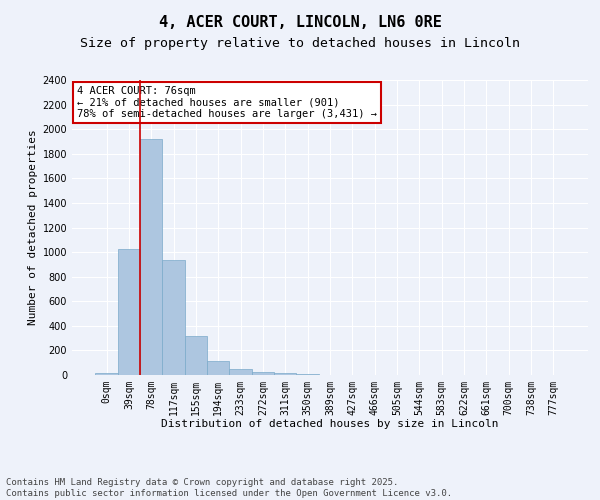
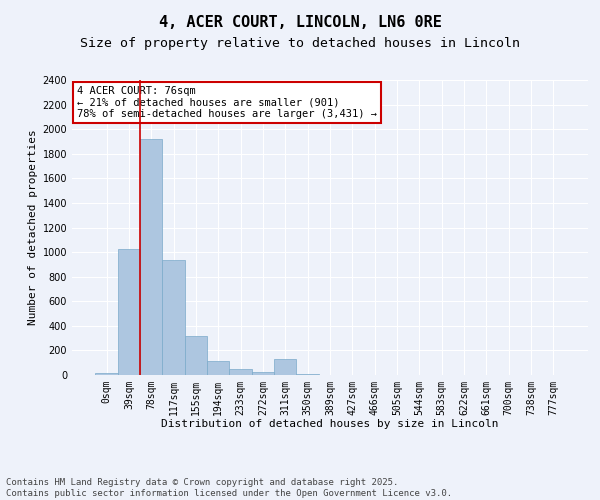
311sqm: 20 -> 130
